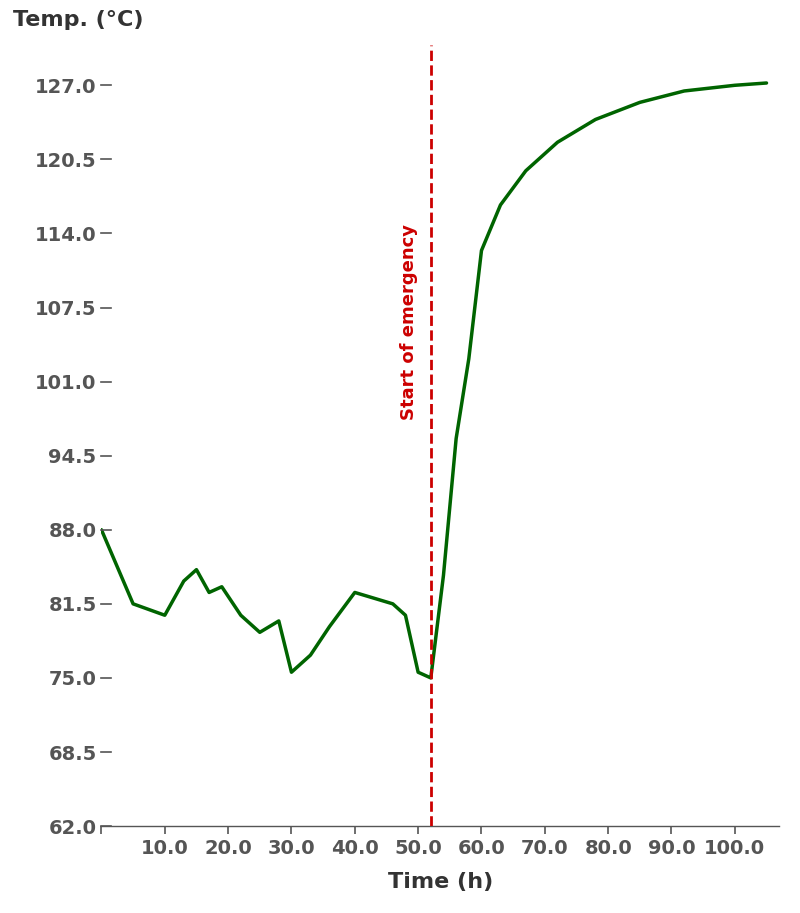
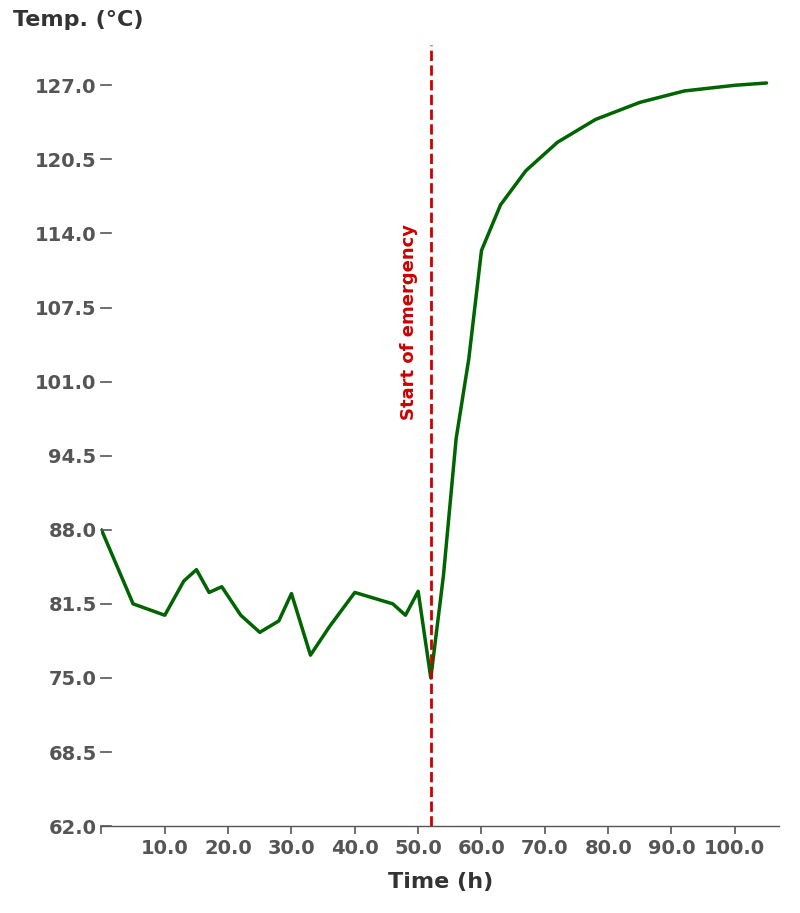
30.0: 75.5 -> 82.4
50.0: 75.5 -> 82.6
